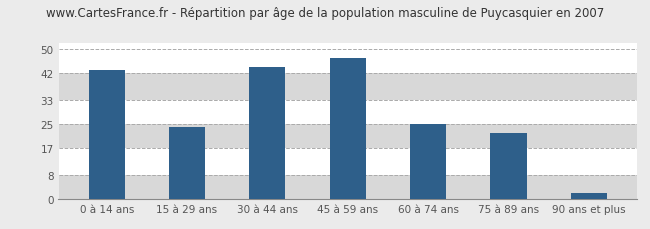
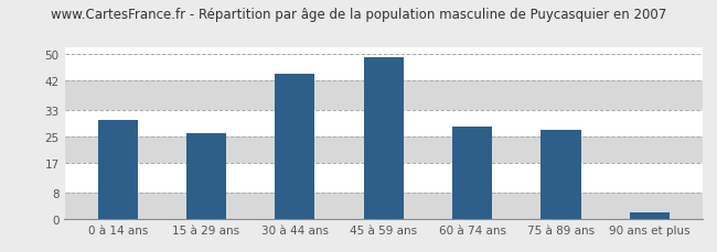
0 à 14 ans: 43 -> 30
15 à 29 ans: 24 -> 26
45 à 59 ans: 47 -> 49
60 à 74 ans: 25 -> 28
75 à 89 ans: 22 -> 27
